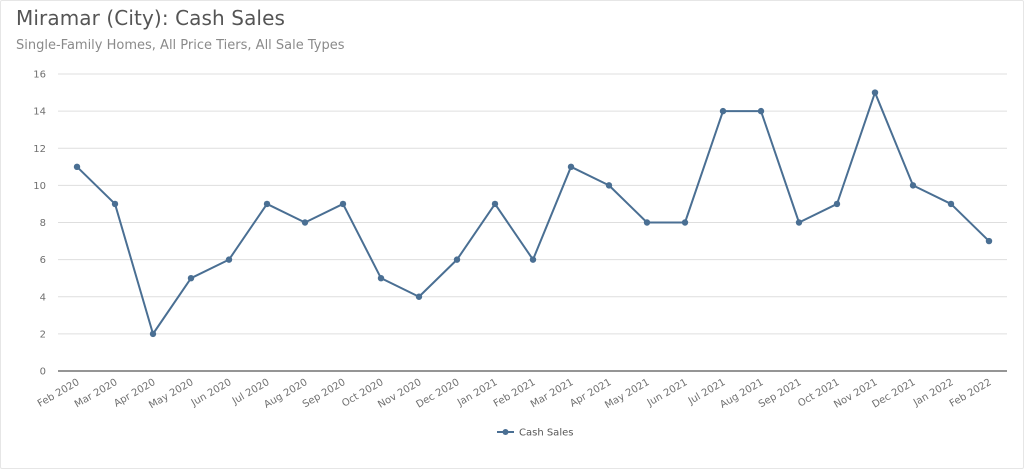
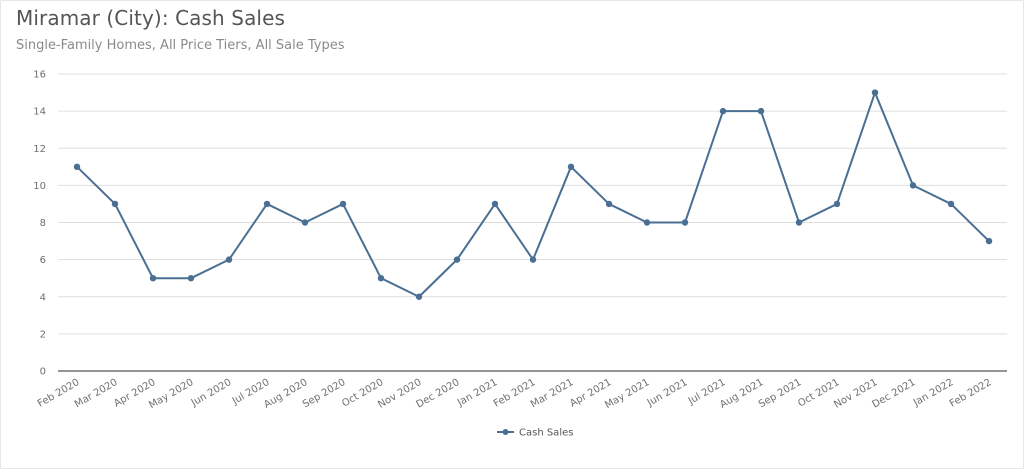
Apr 2020: 2 -> 5
Apr 2021: 10 -> 9
